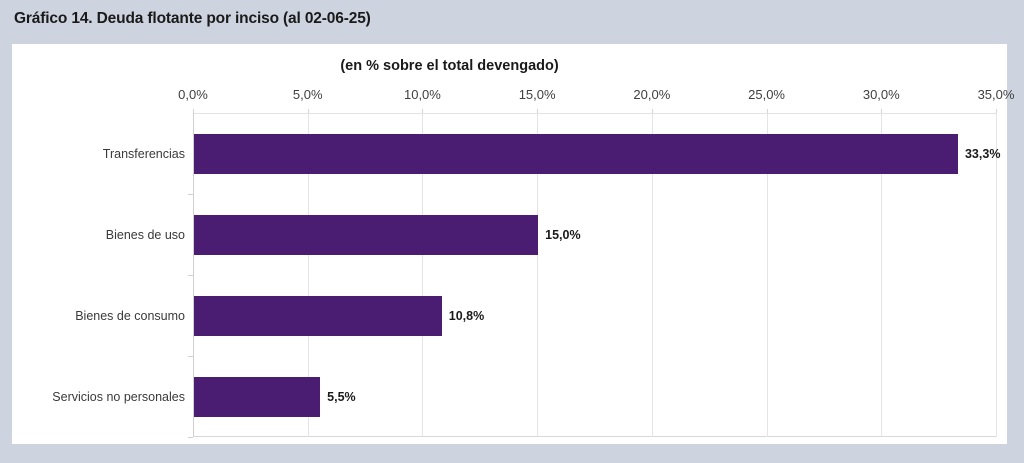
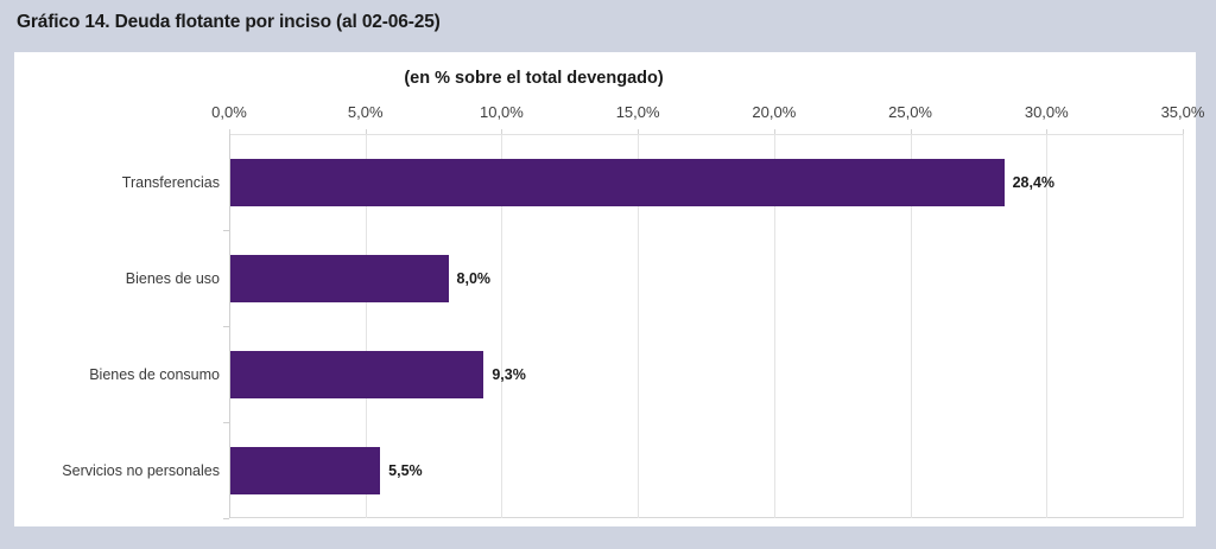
Transferencias: 33,3% -> 28,4%
Bienes de uso: 15,0% -> 8,0%
Bienes de consumo: 10,8% -> 9,3%
